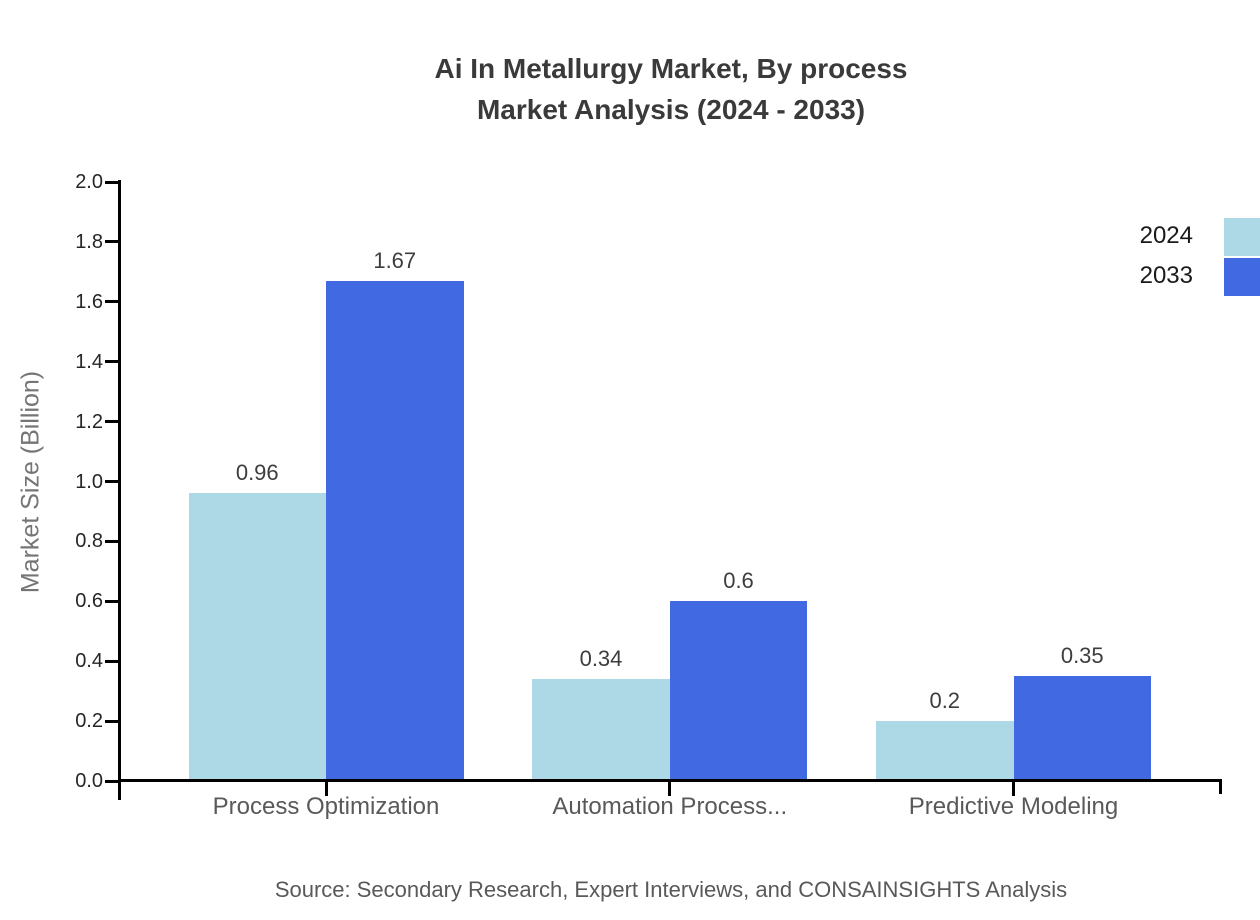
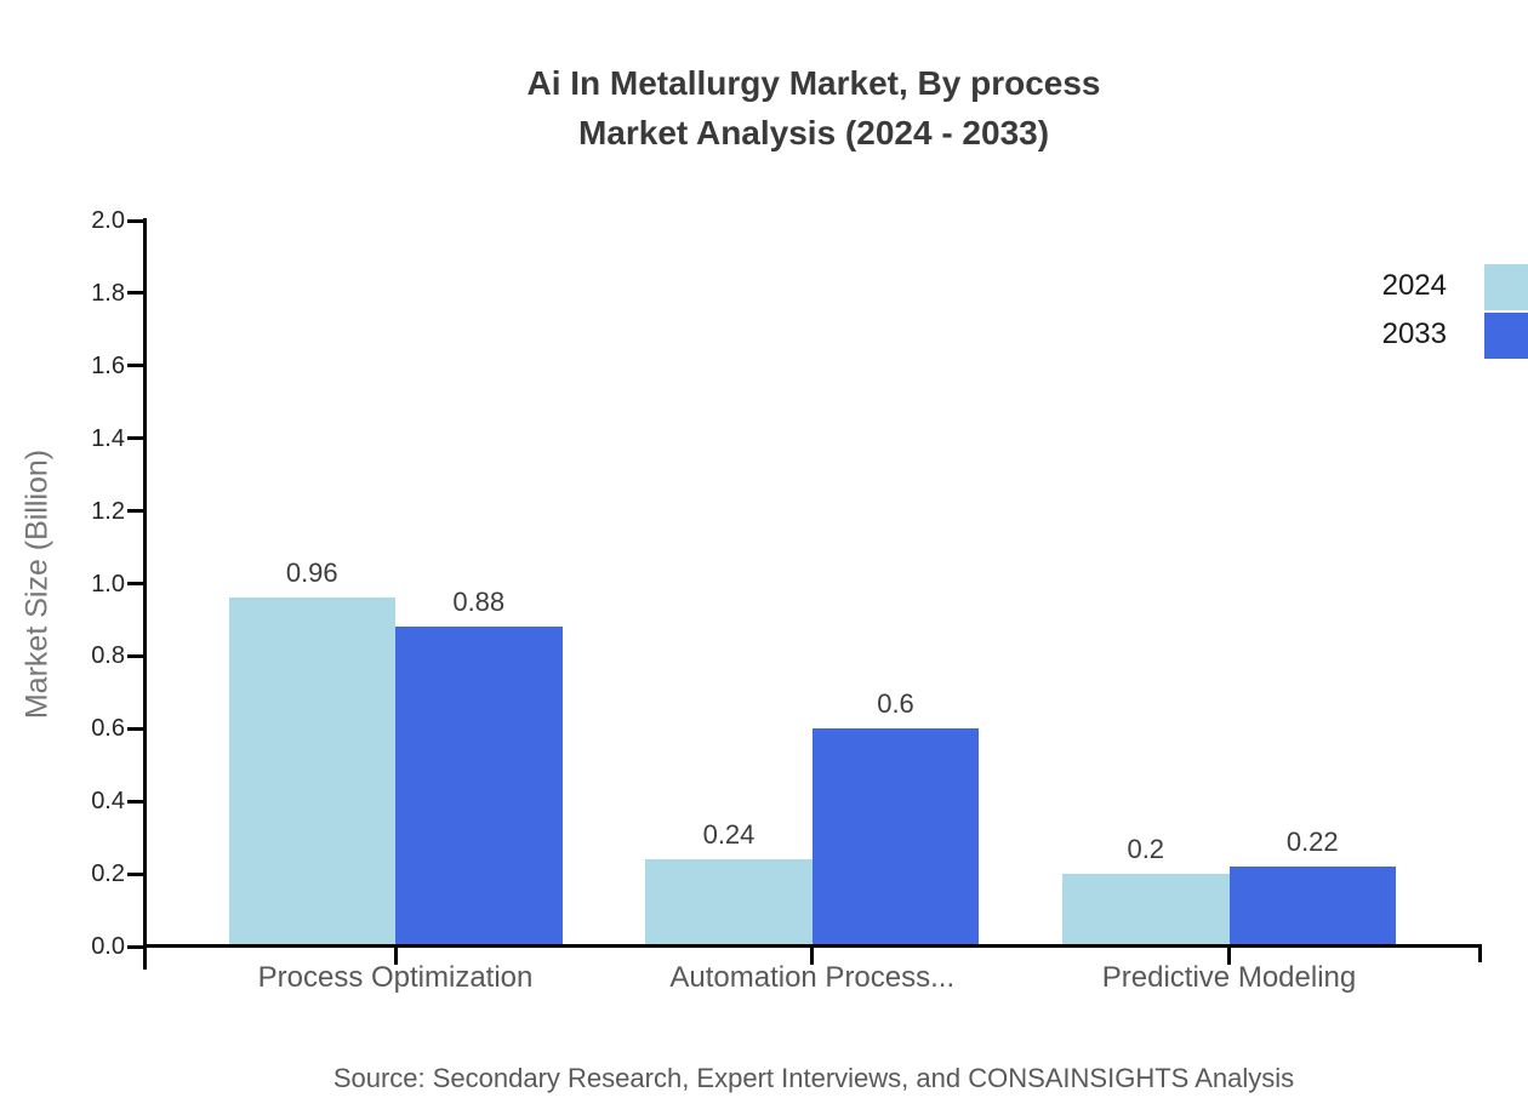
2033/Process Optimization: 1.67 -> 0.88
2024/Automation Process...: 0.34 -> 0.24
2033/Predictive Modeling: 0.35 -> 0.22
